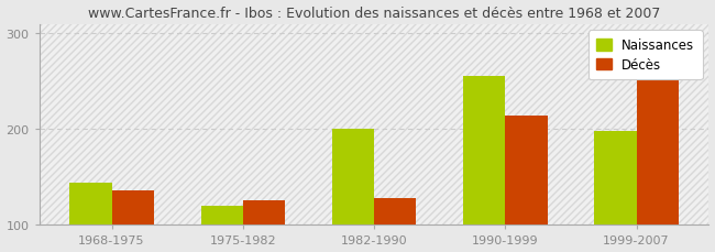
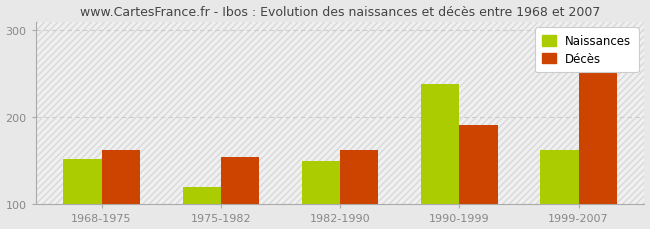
Naissances/1968-1975: 144 -> 152
Décès/1968-1975: 136 -> 163
Décès/1975-1982: 126 -> 155
Naissances/1982-1990: 200 -> 150
Décès/1982-1990: 128 -> 163
Naissances/1990-1999: 256 -> 238
Décès/1990-1999: 214 -> 191
Naissances/1999-2007: 198 -> 163
